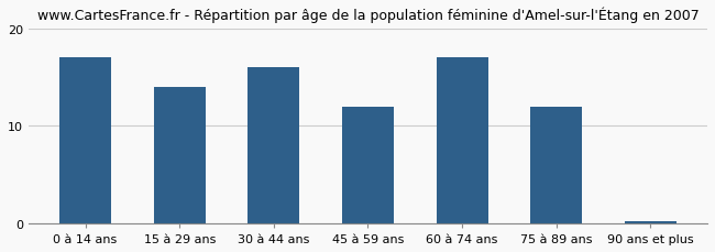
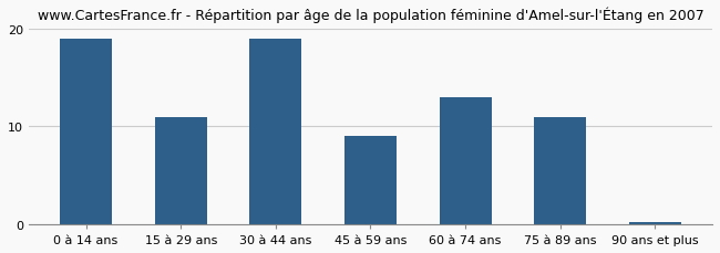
0 à 14 ans: 17.0 -> 19.0
15 à 29 ans: 14.0 -> 11.0
30 à 44 ans: 16.0 -> 19.0
45 à 59 ans: 12.0 -> 9.0
60 à 74 ans: 17.0 -> 13.0
75 à 89 ans: 12.0 -> 11.0
